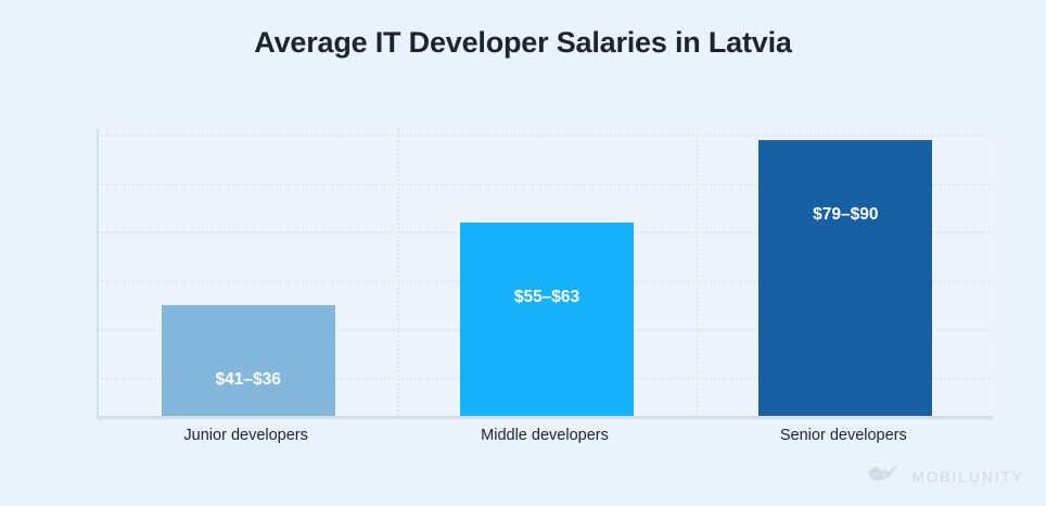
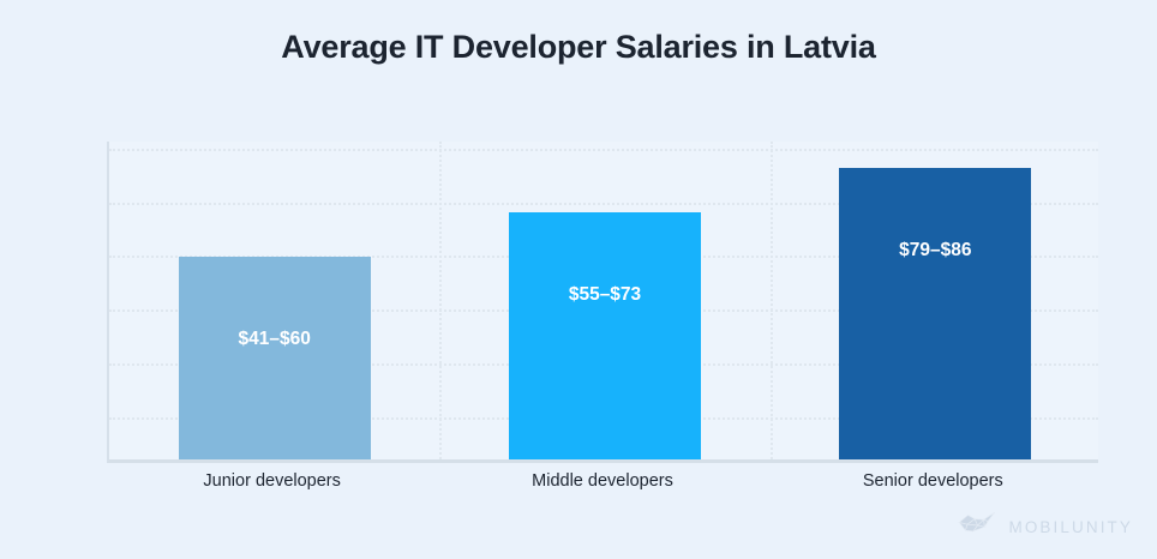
Junior developers: 36 -> 60
Middle developers: 63 -> 73
Senior developers: 90 -> 86
